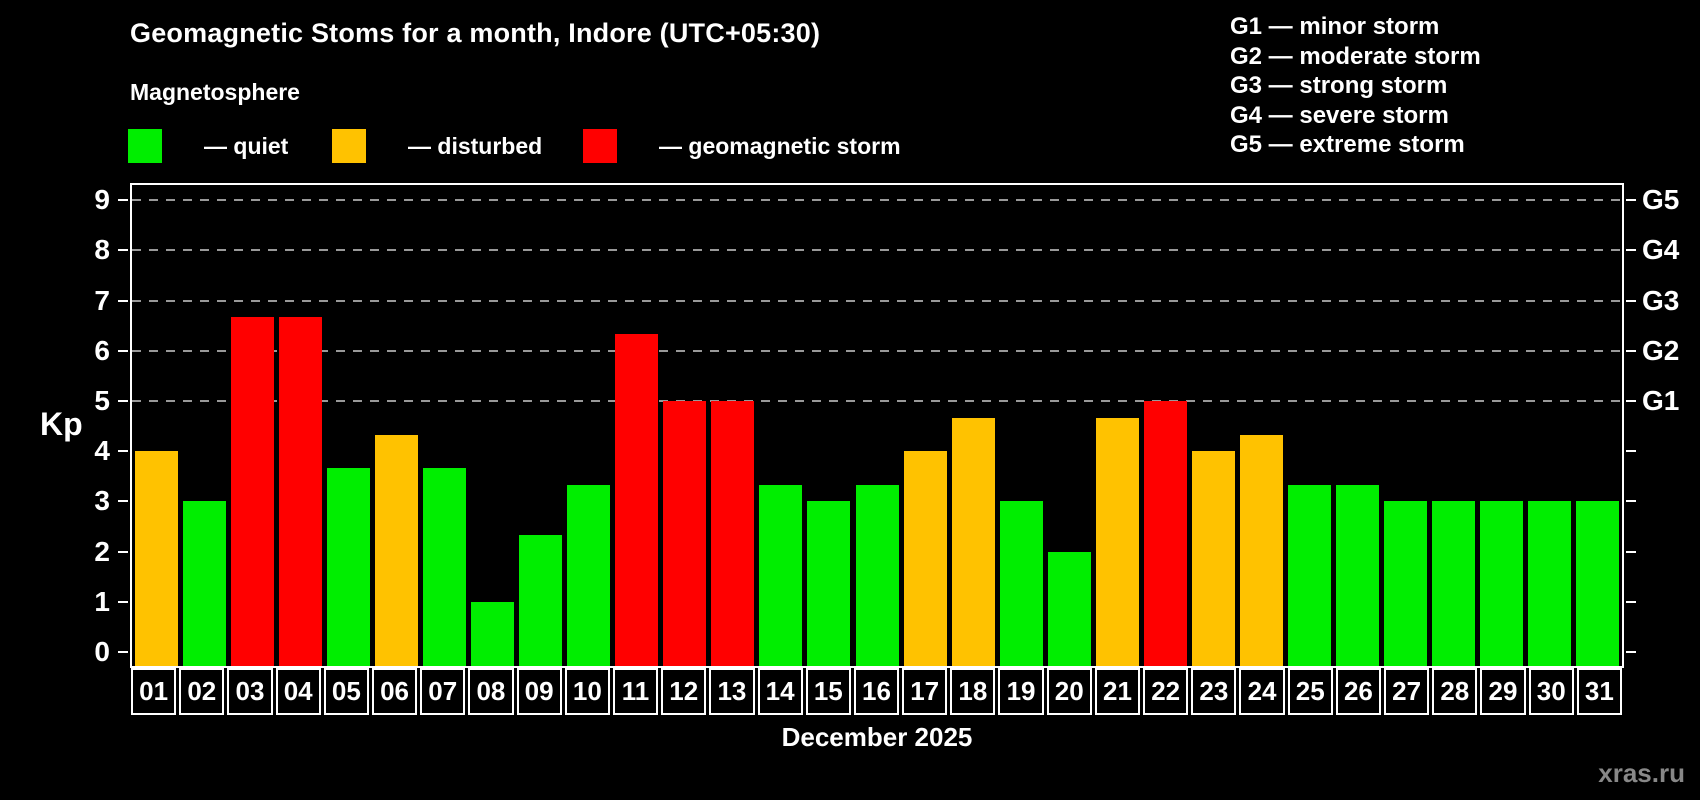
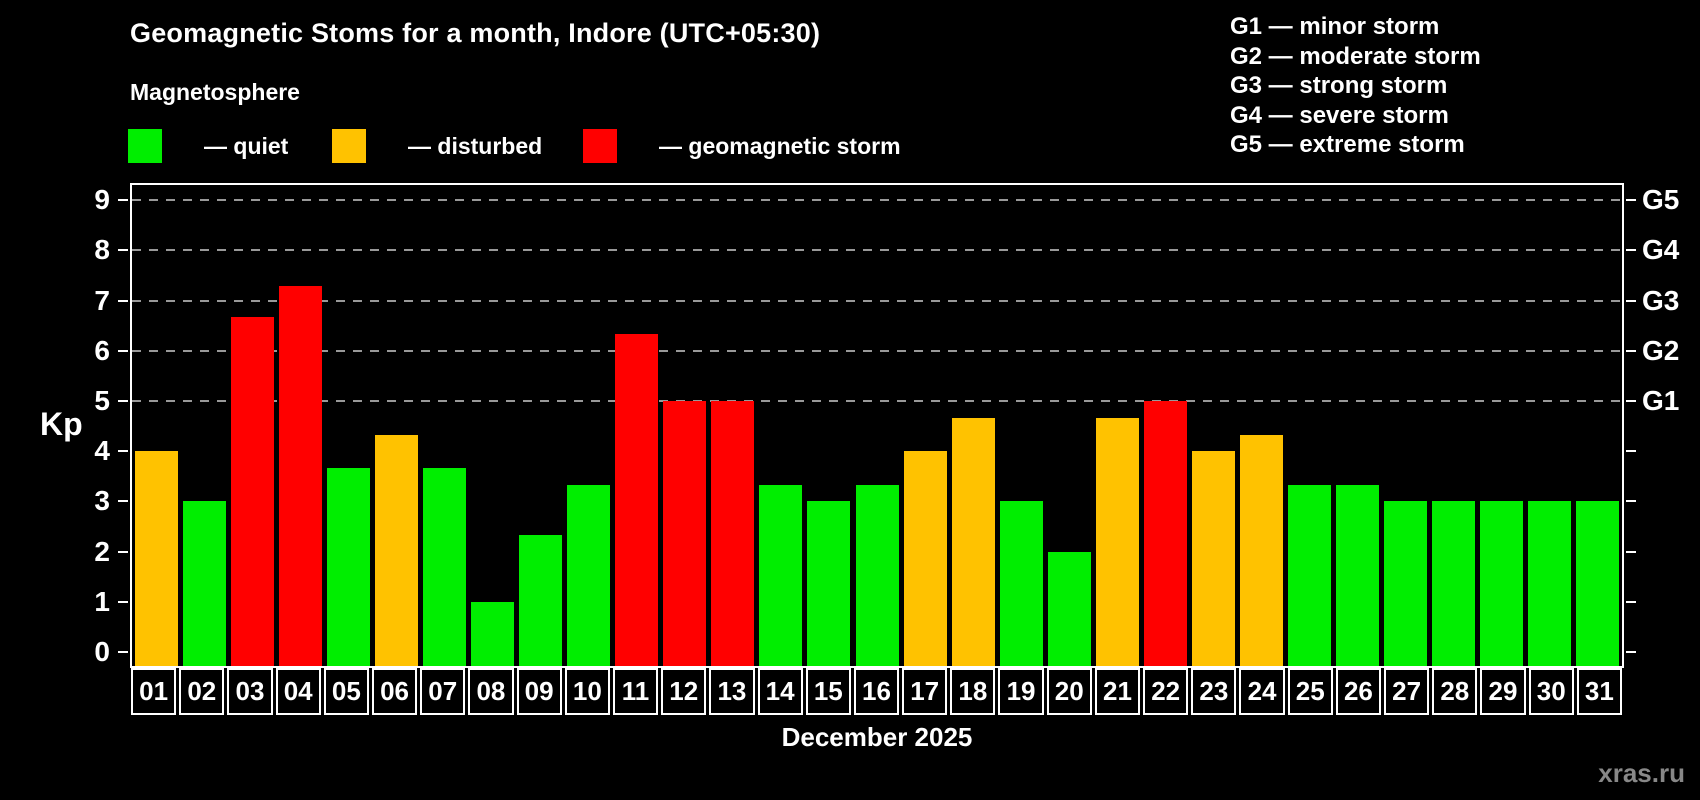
04: 6.7 -> 7.3
